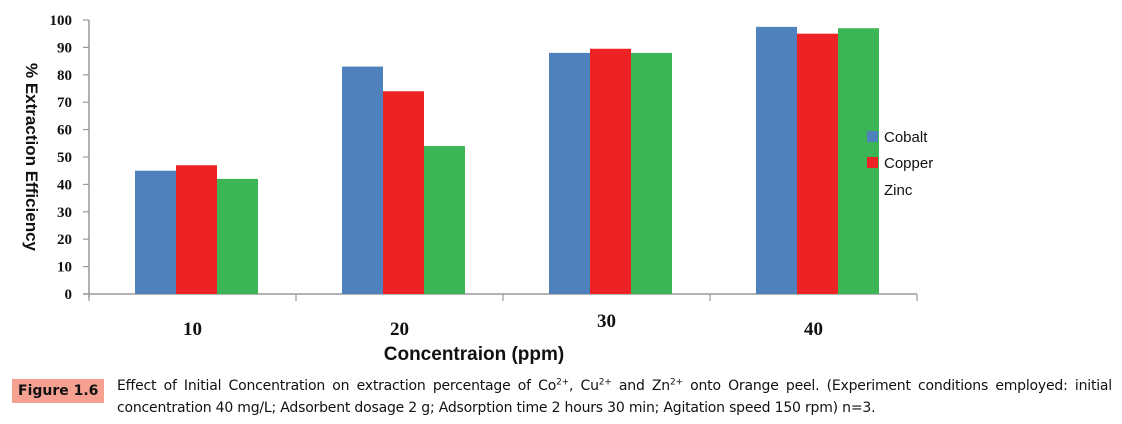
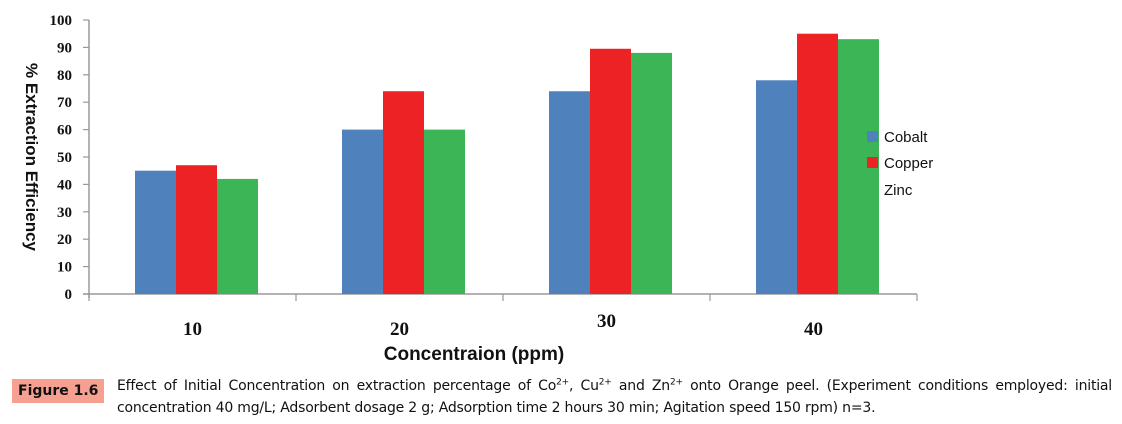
Cobalt/20: 83 -> 60
Zinc/20: 54 -> 60
Cobalt/30: 88 -> 74
Cobalt/40: 98 -> 78
Zinc/40: 97 -> 93
